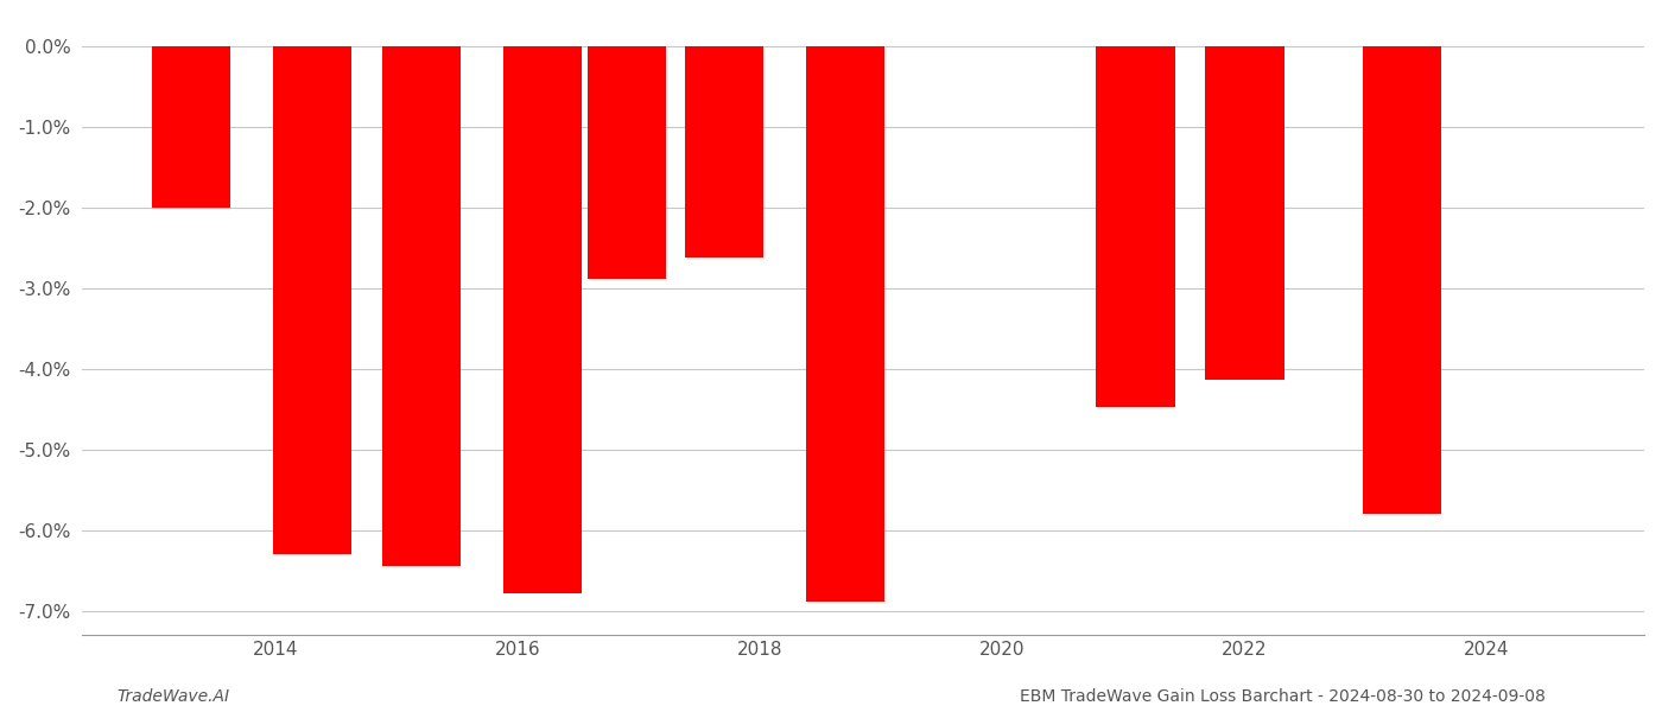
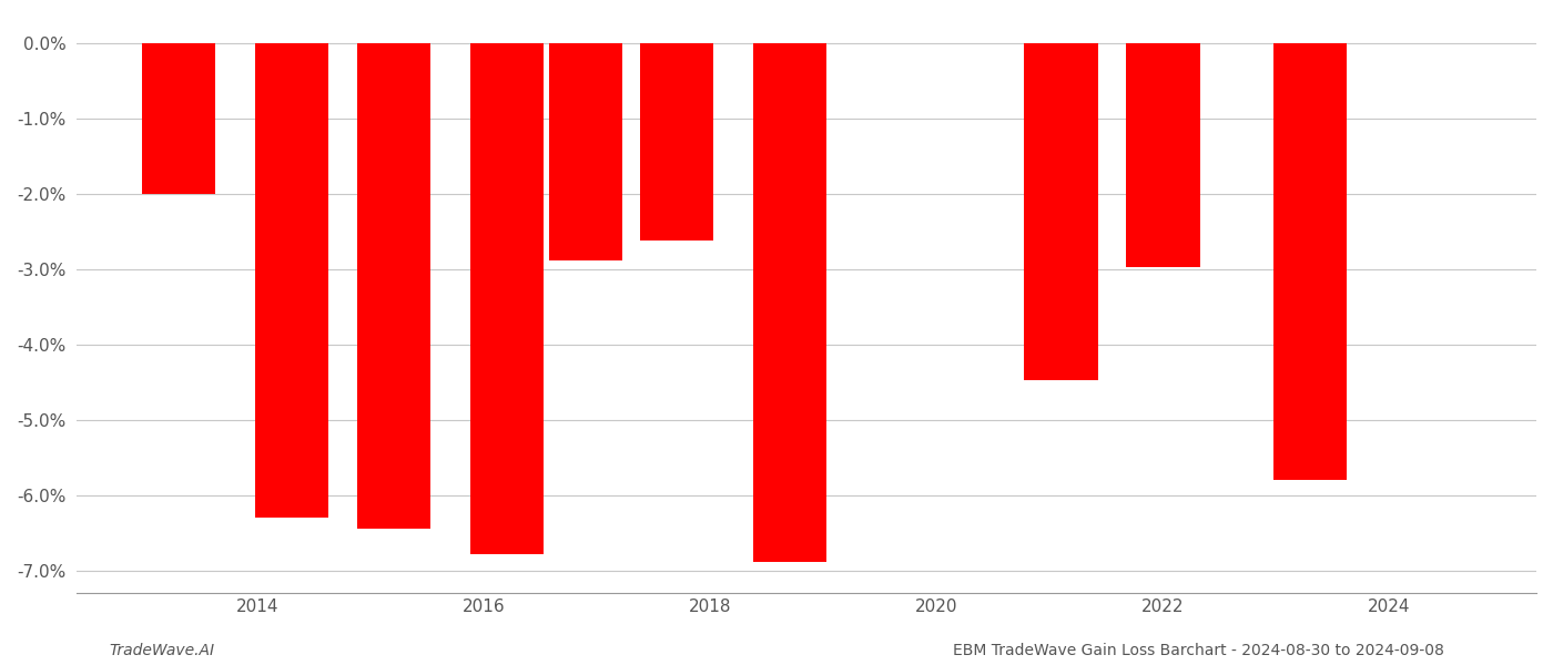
2022: -4.14% -> -2.97%
